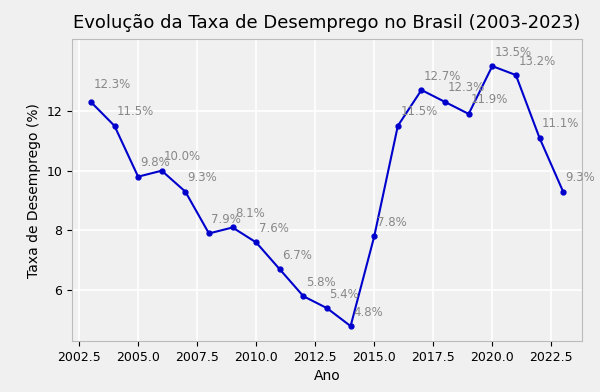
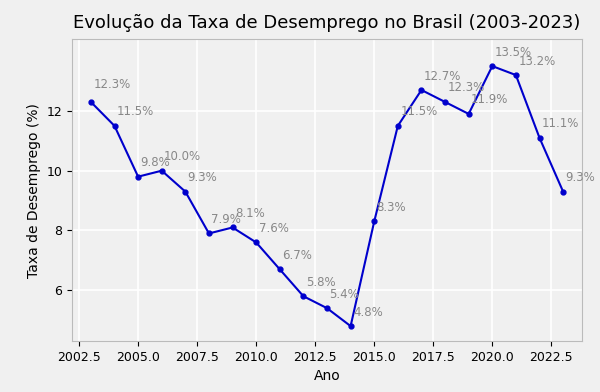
2015.0: 7.8% -> 8.3%
